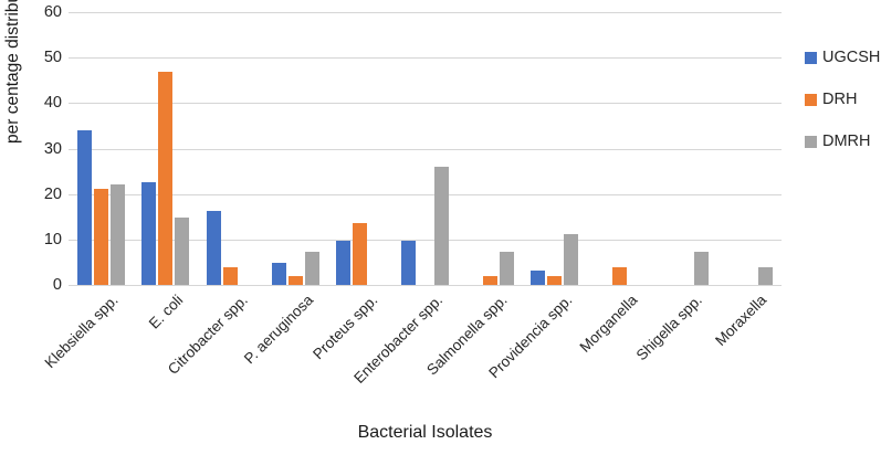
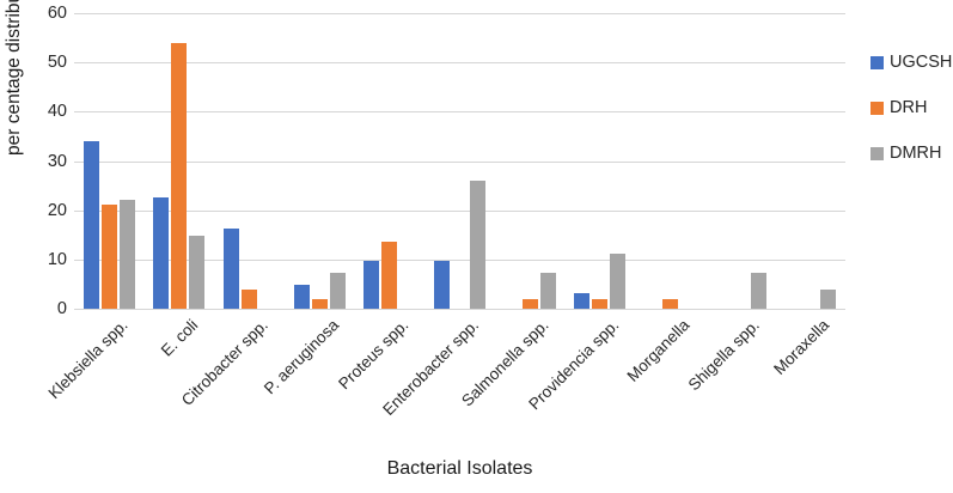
DRH/E. coli: 47 -> 54
DRH/Morganella: 4 -> 2
